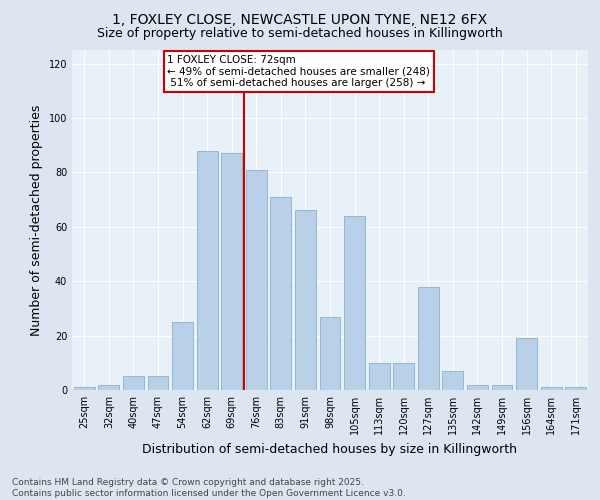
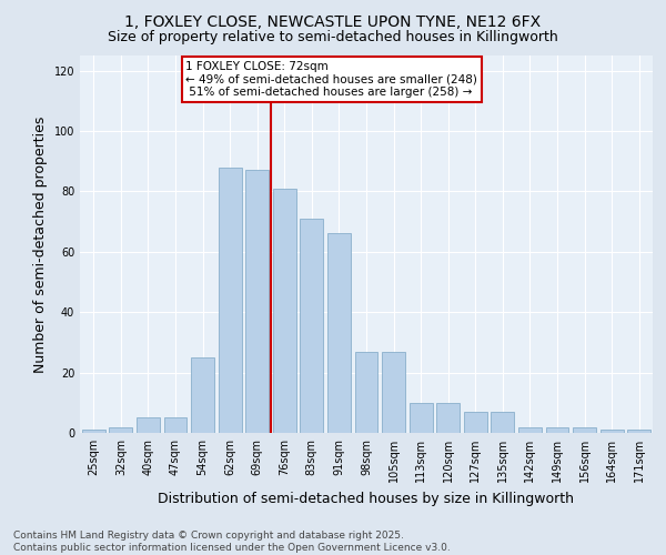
105sqm: 64 -> 27
127sqm: 38 -> 7
156sqm: 19 -> 2
